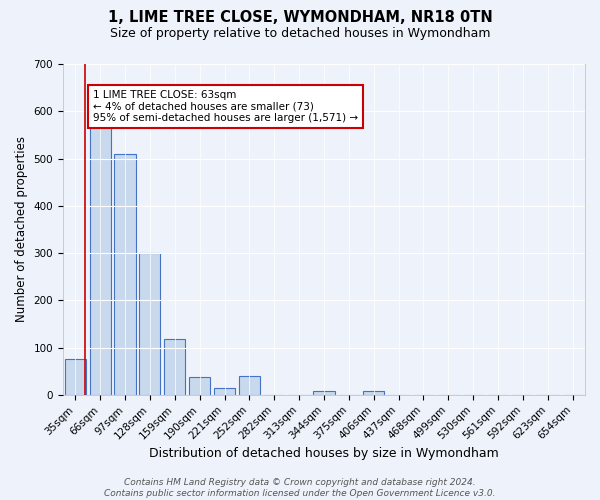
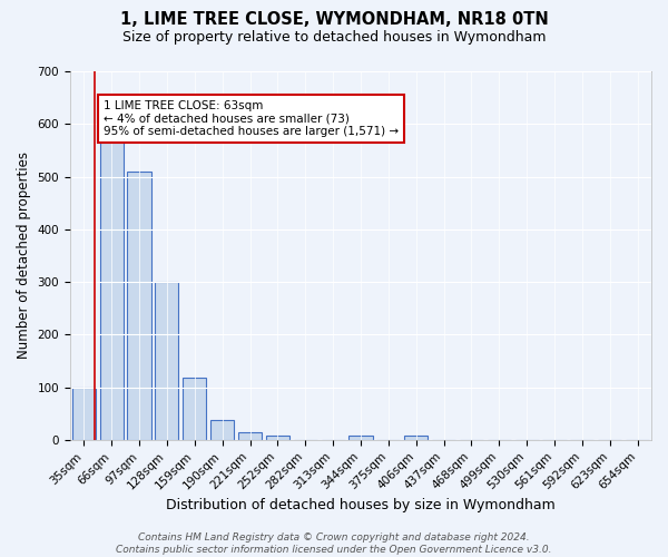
35sqm: 75 -> 100
252sqm: 40 -> 8
